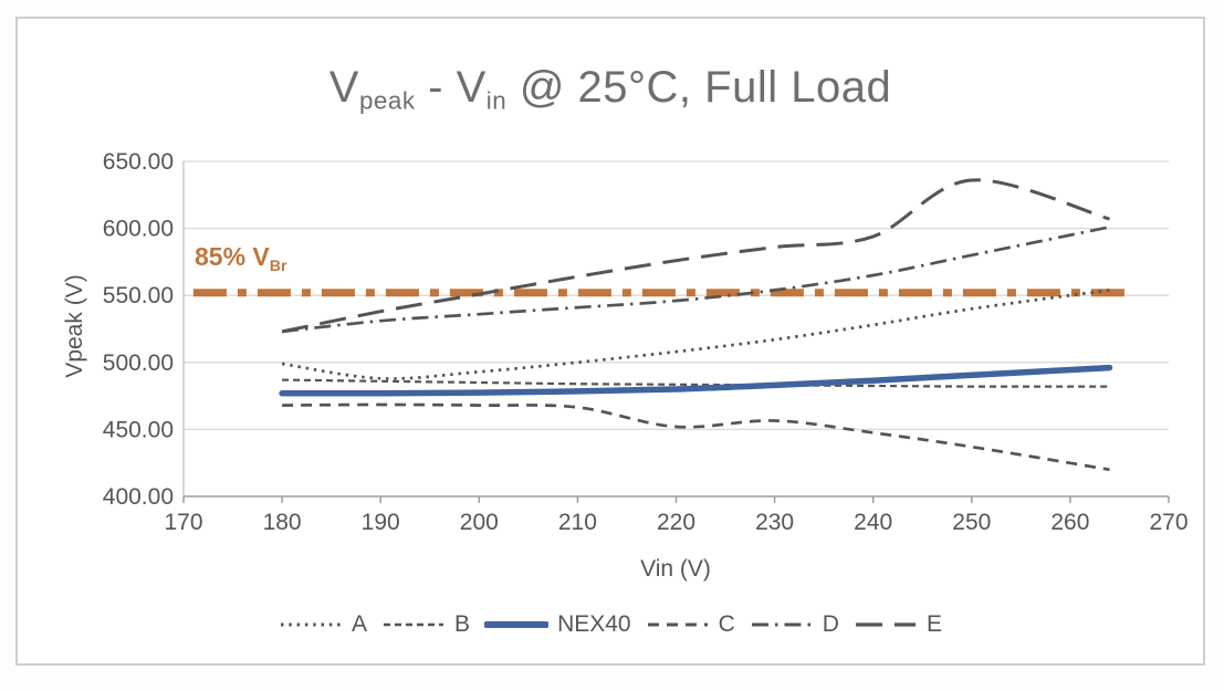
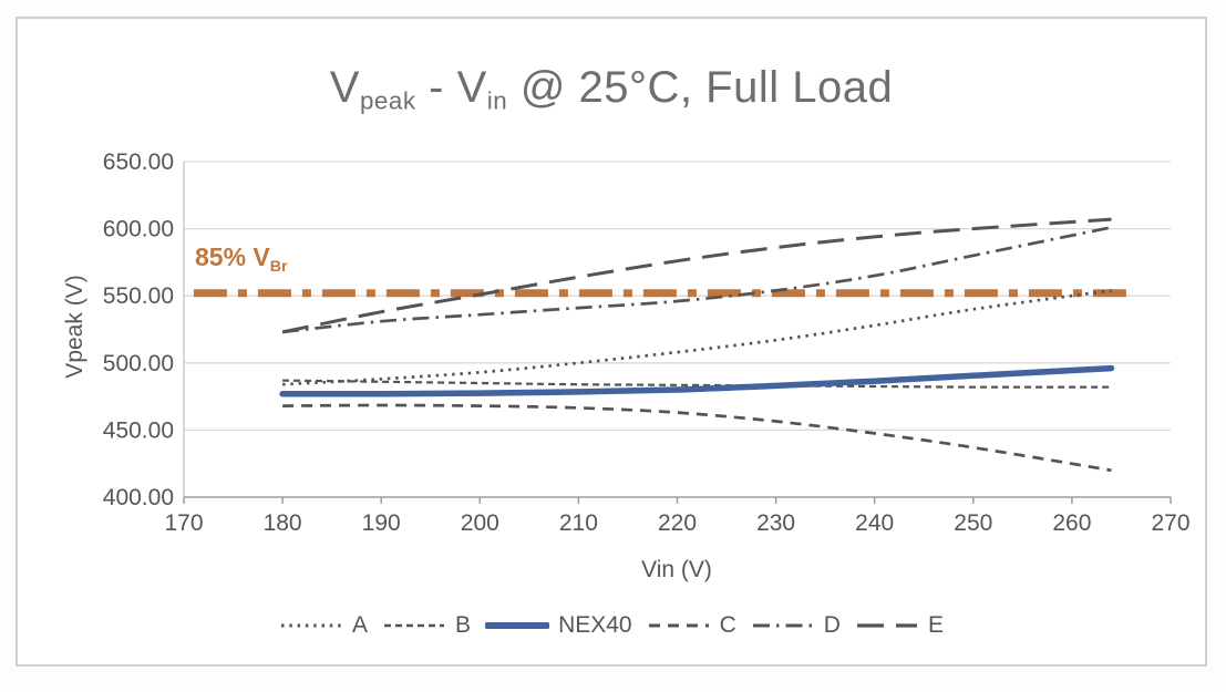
A/180: 499 -> 484
C/220: 452 -> 463
E/250: 636 -> 600
